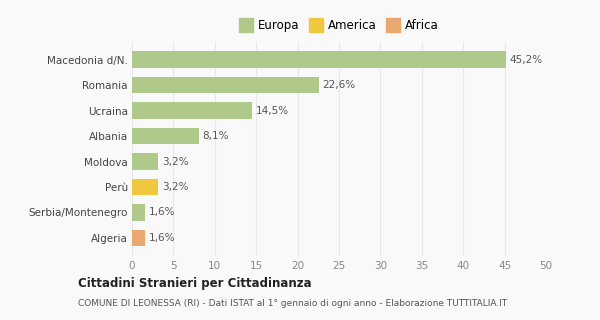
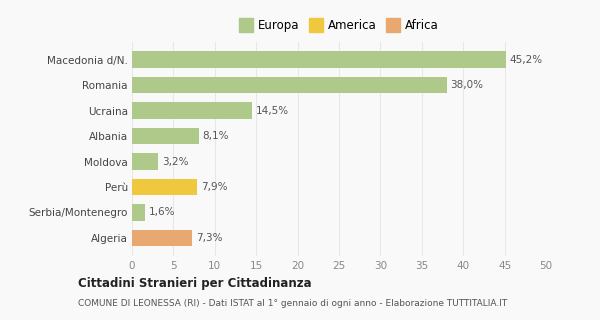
Romania: 22,6% -> 38,0%
Perù: 3,2% -> 7,9%
Algeria: 1,6% -> 7,3%
